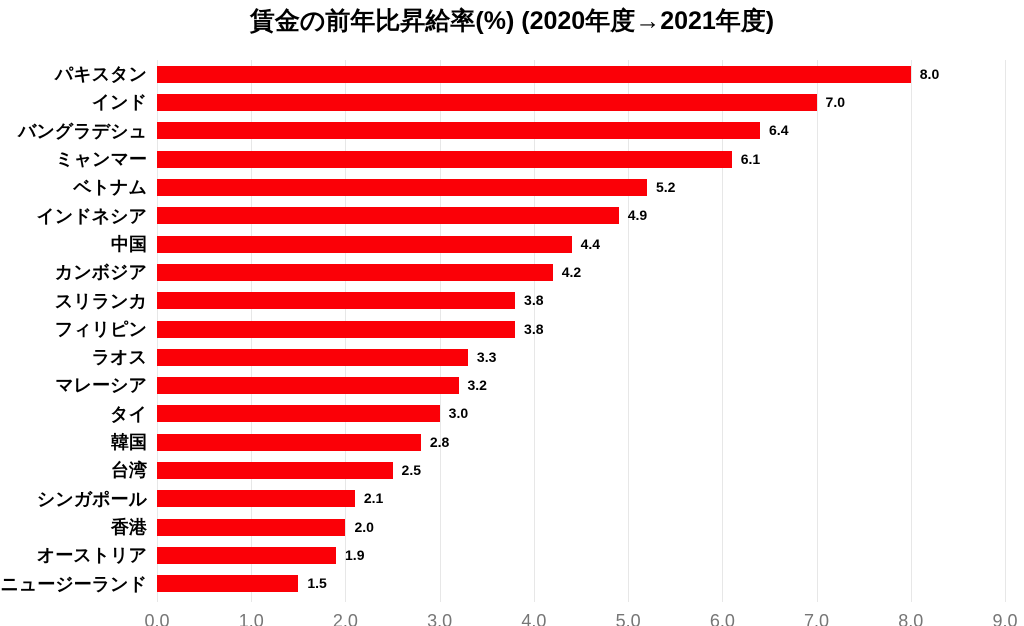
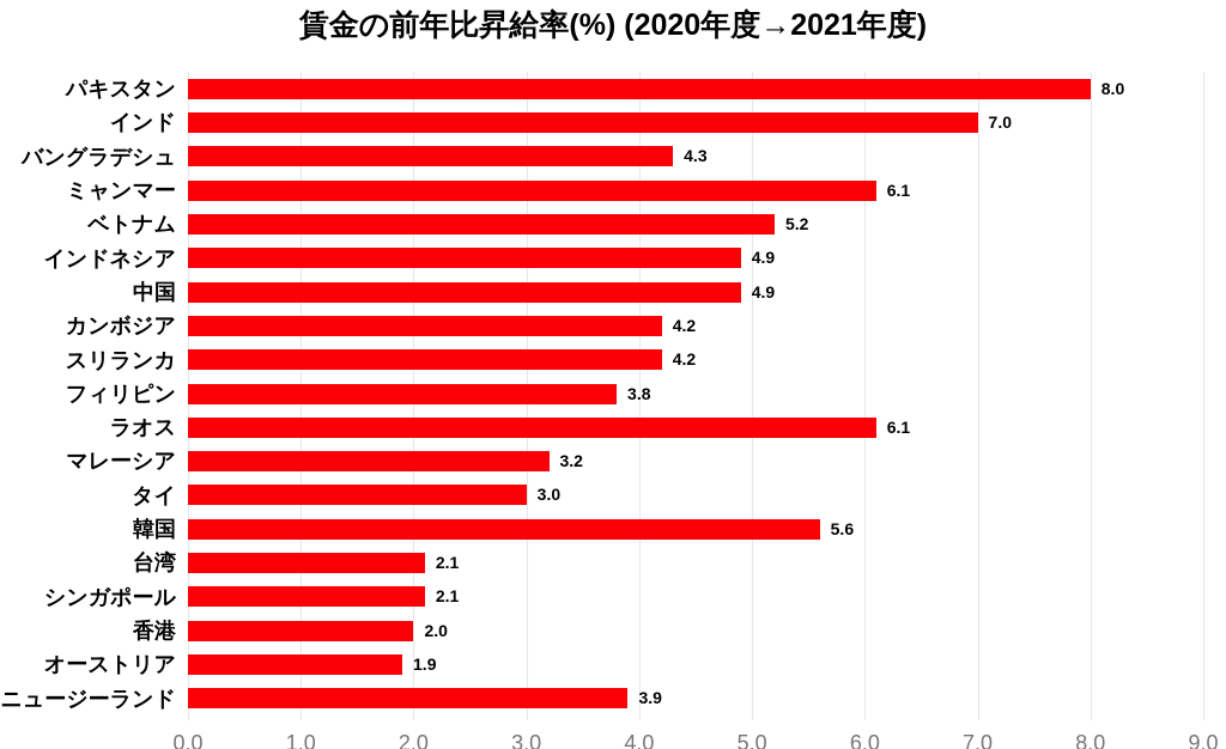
バングラデシュ: 6.4 -> 4.3
中国: 4.4 -> 4.9
スリランカ: 3.8 -> 4.2
ラオス: 3.3 -> 6.1
韓国: 2.8 -> 5.6
台湾: 2.5 -> 2.1
ニュージーランド: 1.5 -> 3.9
